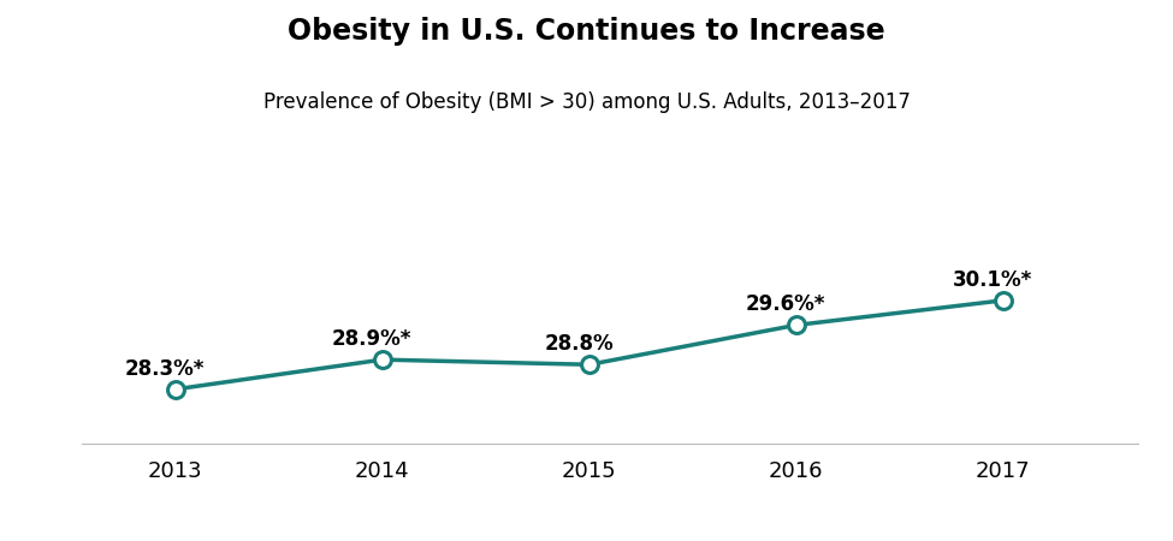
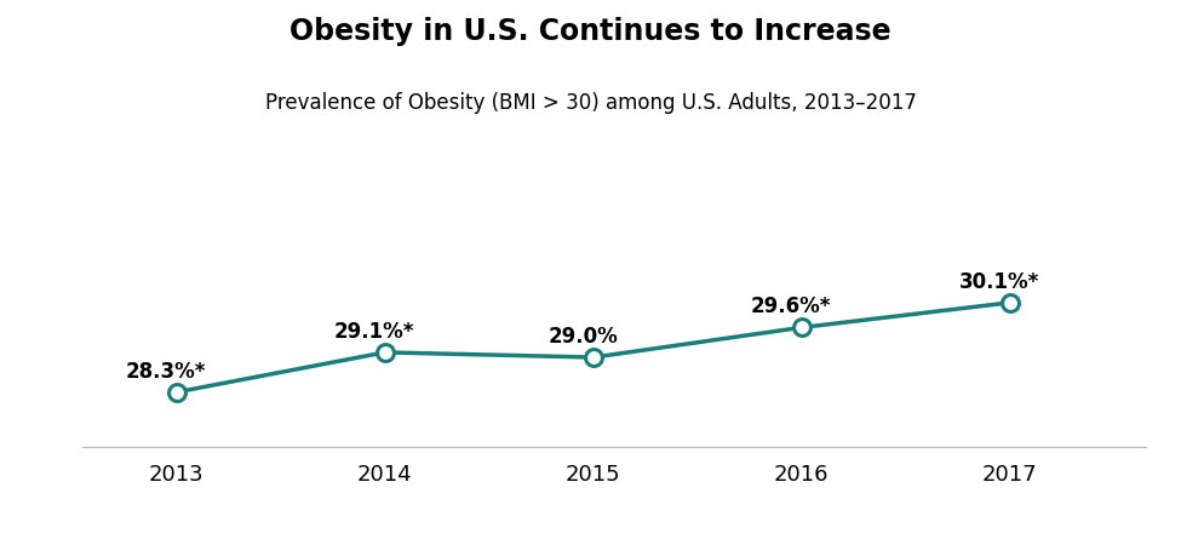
2014: 28.9%* -> 29.1%*
2015: 28.8% -> 29.0%
